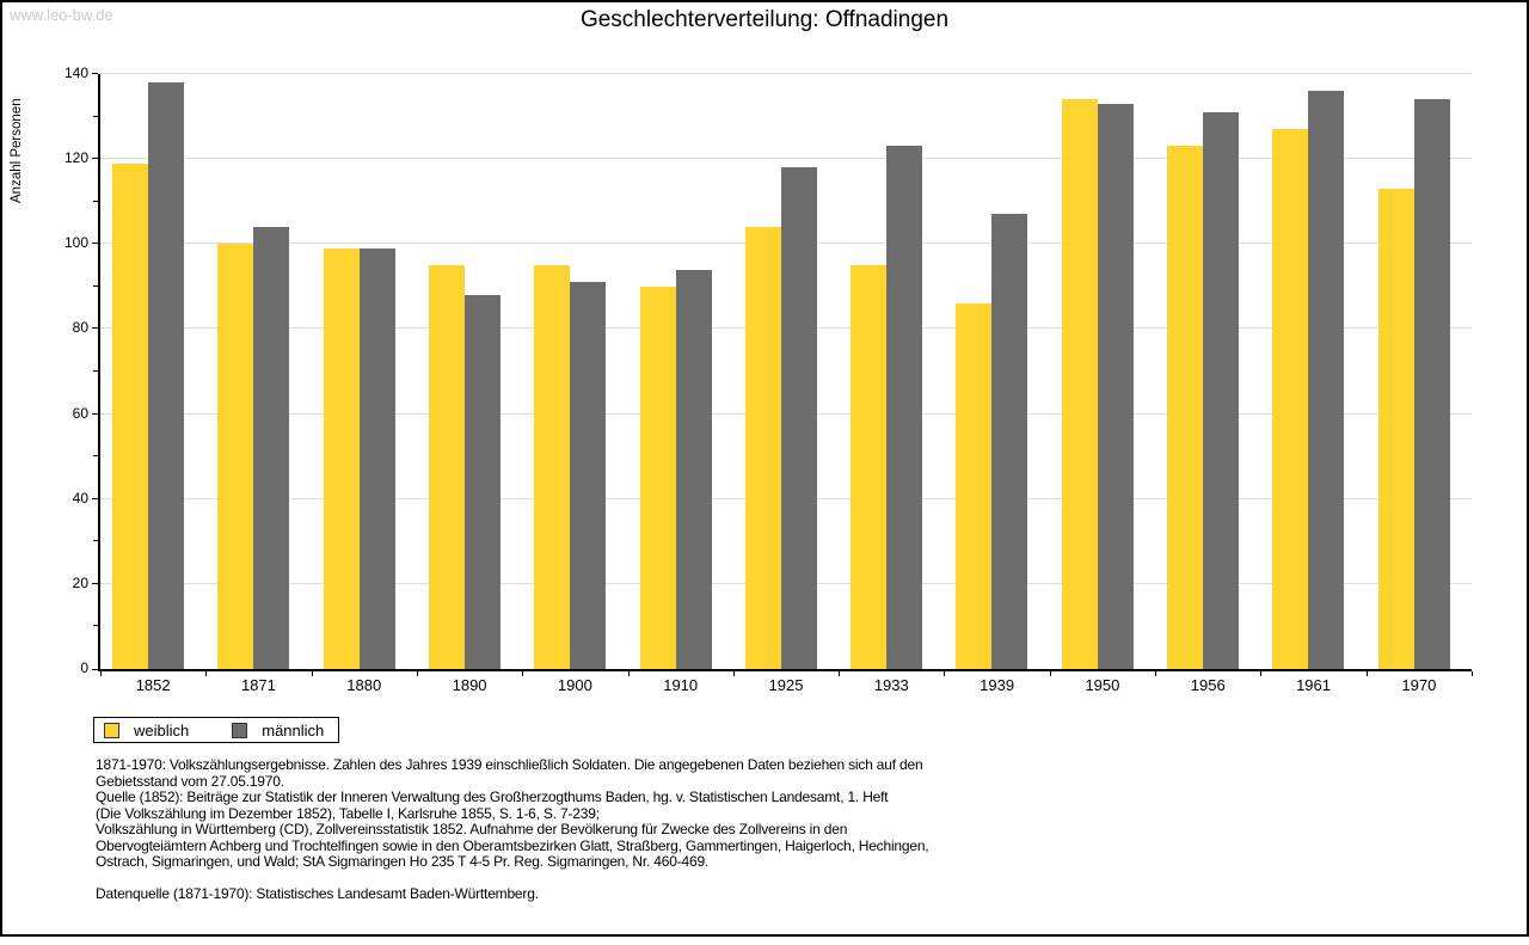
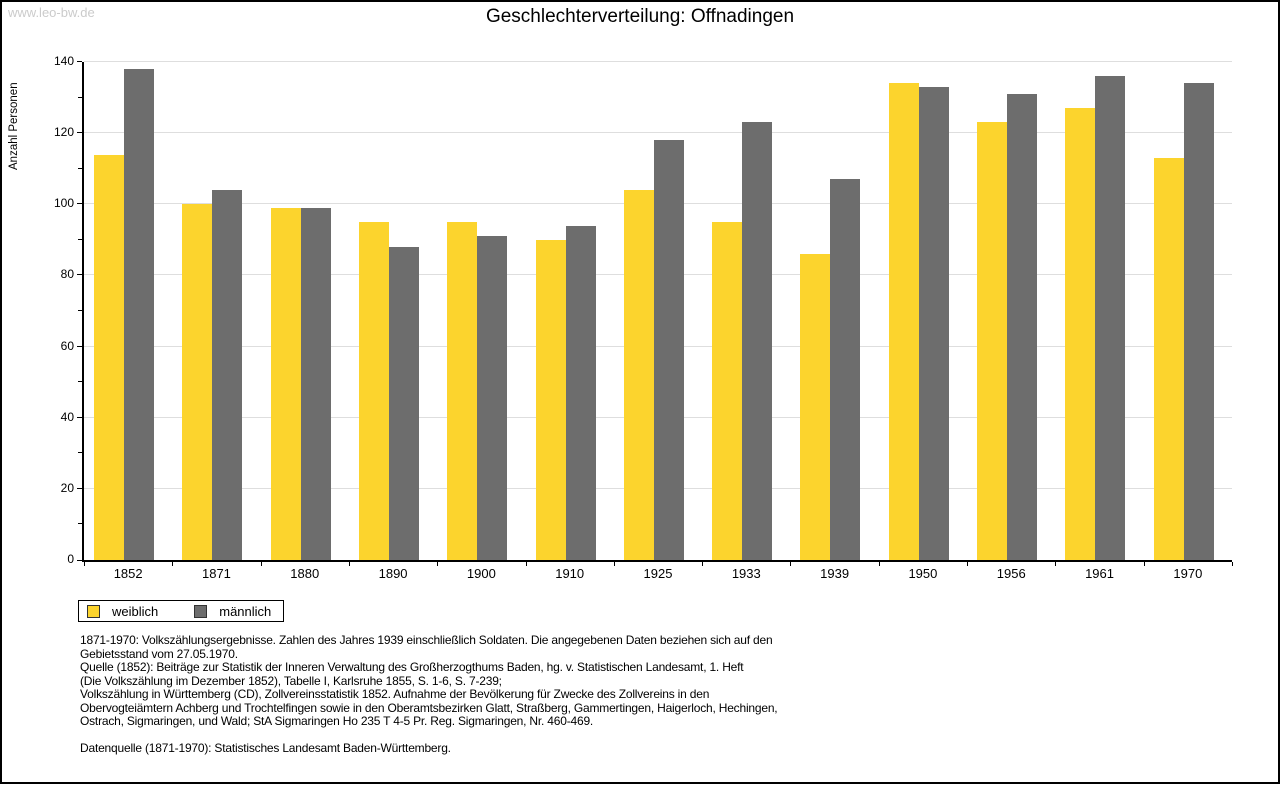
weiblich/1852: 119 -> 114
